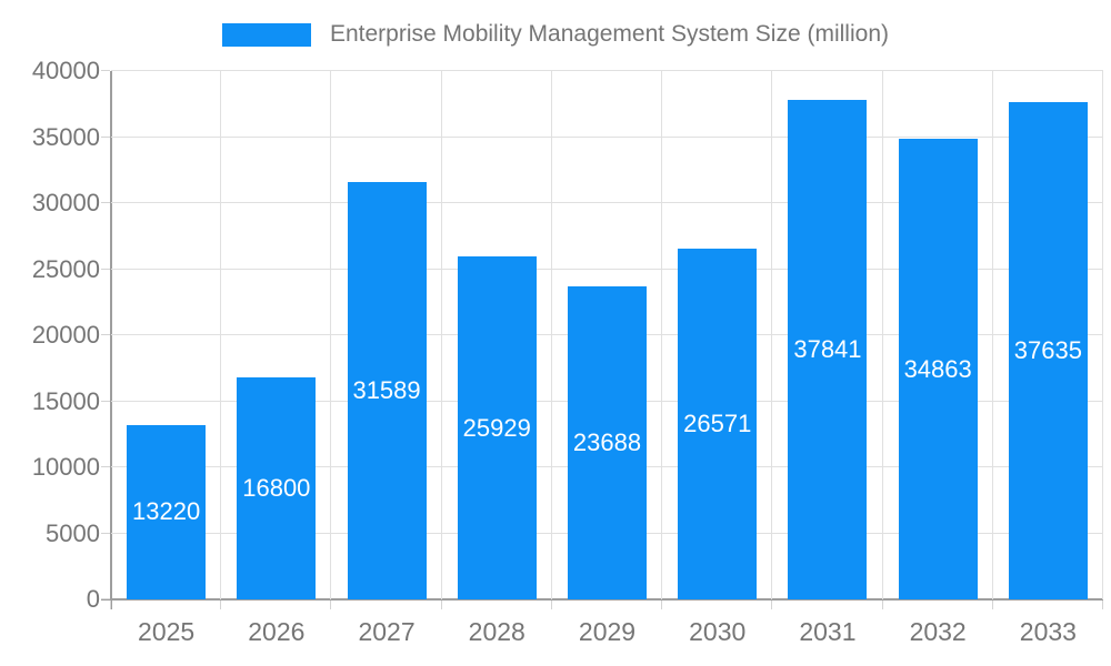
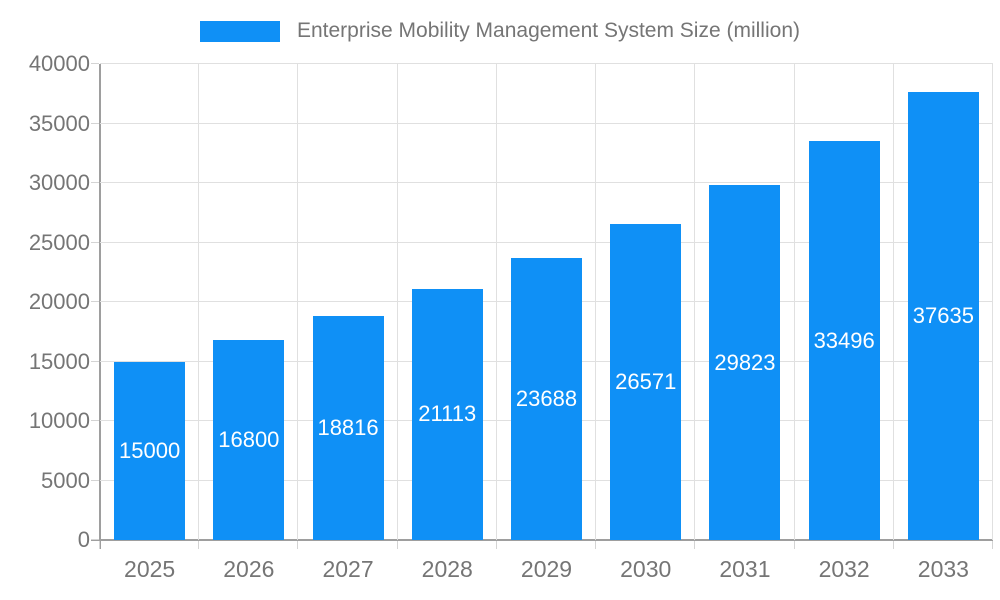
2025: 13220 -> 15000
2027: 31589 -> 18816
2028: 25929 -> 21113
2031: 37841 -> 29823
2032: 34863 -> 33496
